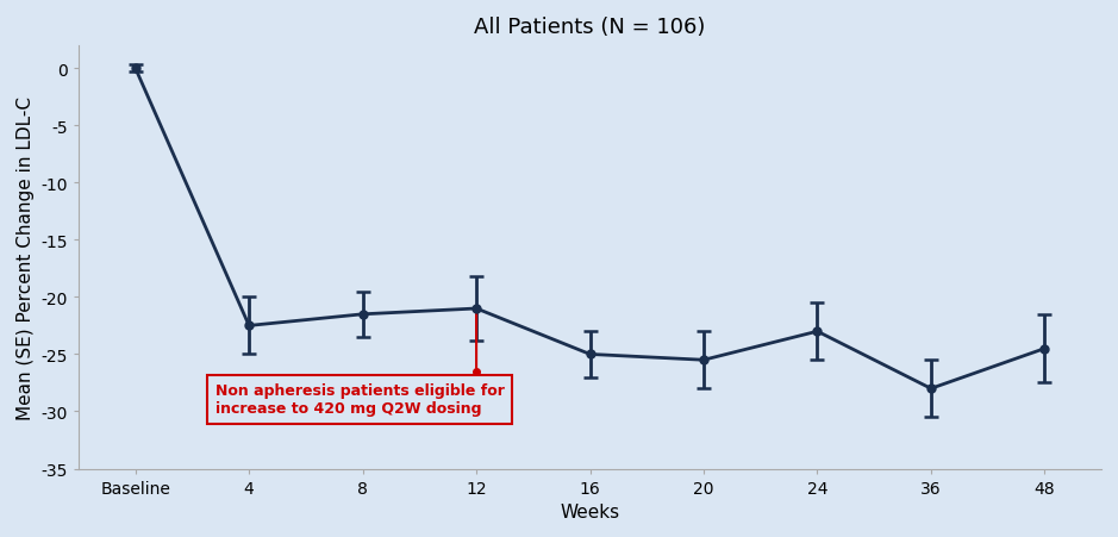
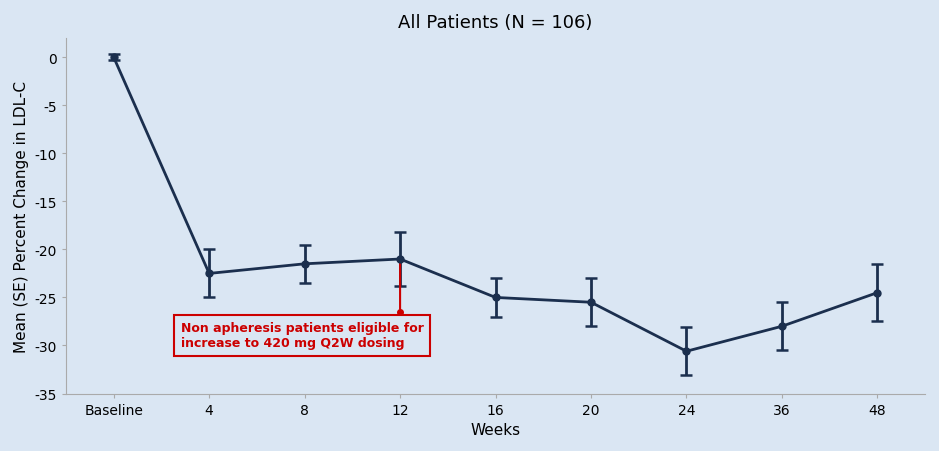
24: -23.0 -> -30.6
